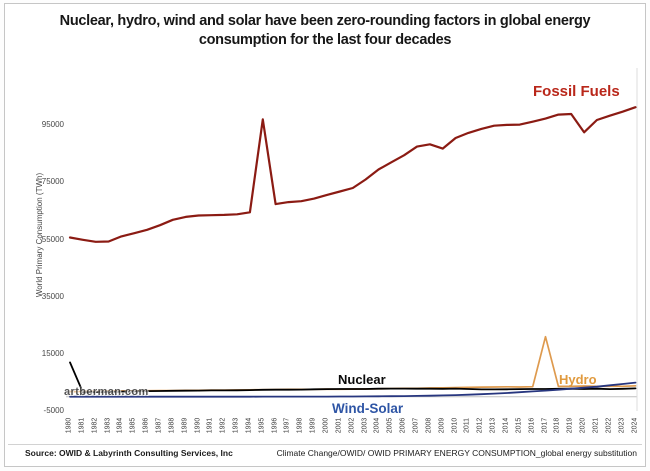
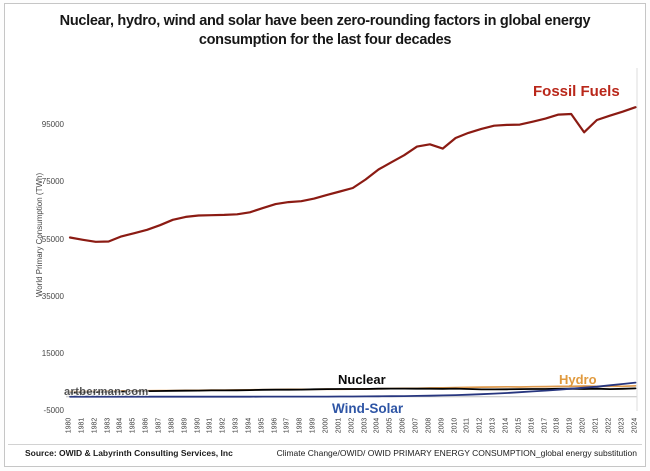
Nuclear/1980: 12000 -> 1000
Fossil Fuels/1995: 97000 -> 66000
Hydro/2017: 21000 -> 4000
